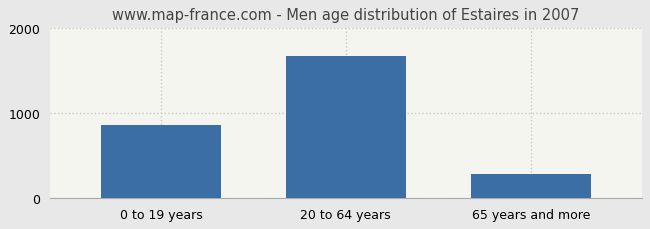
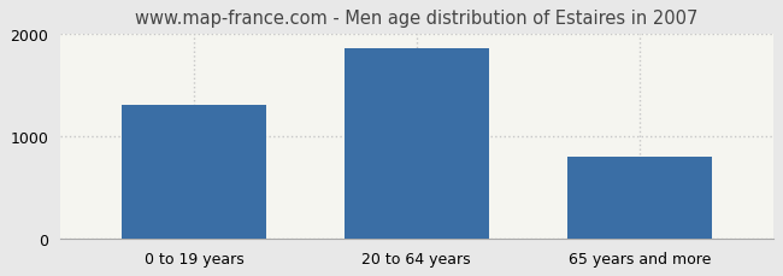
0 to 19 years: 860 -> 1300
20 to 64 years: 1670 -> 1860
65 years and more: 280 -> 800
